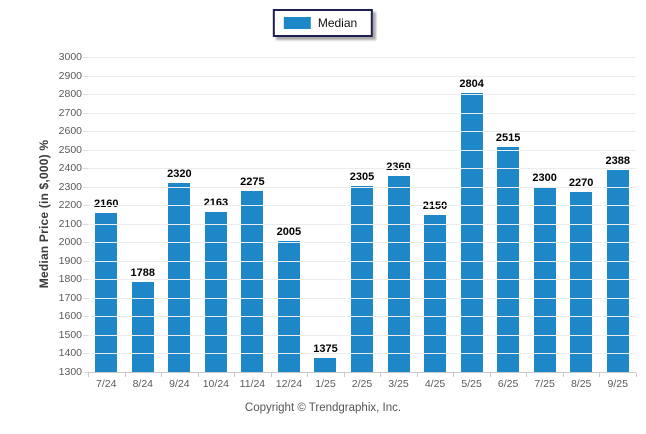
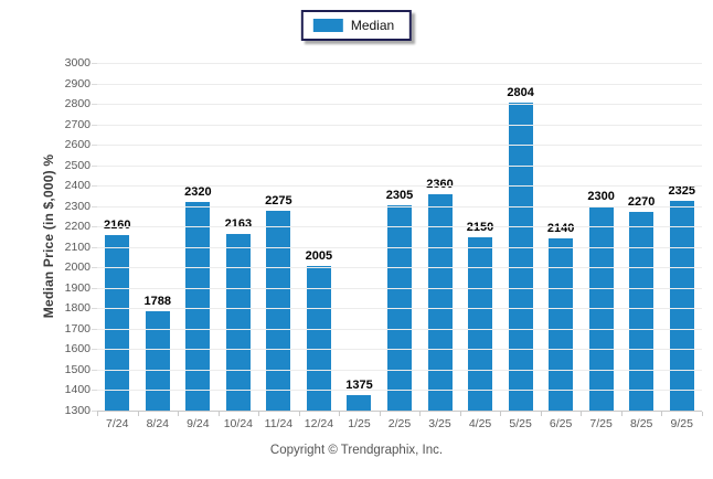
6/25: 2515 -> 2140
9/25: 2388 -> 2325
